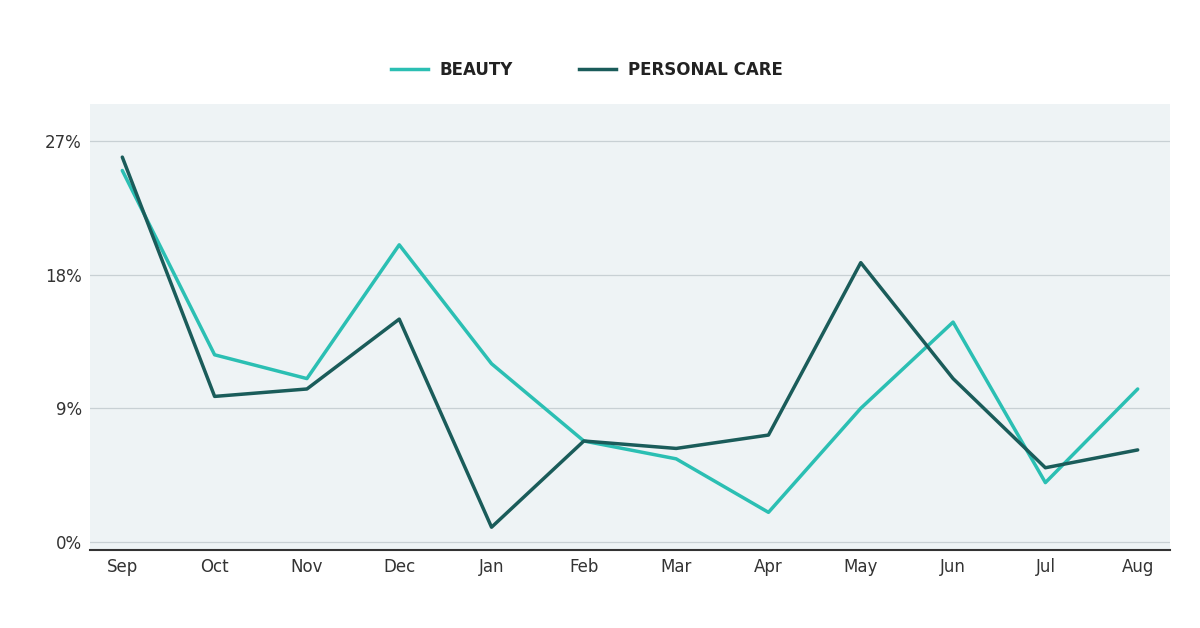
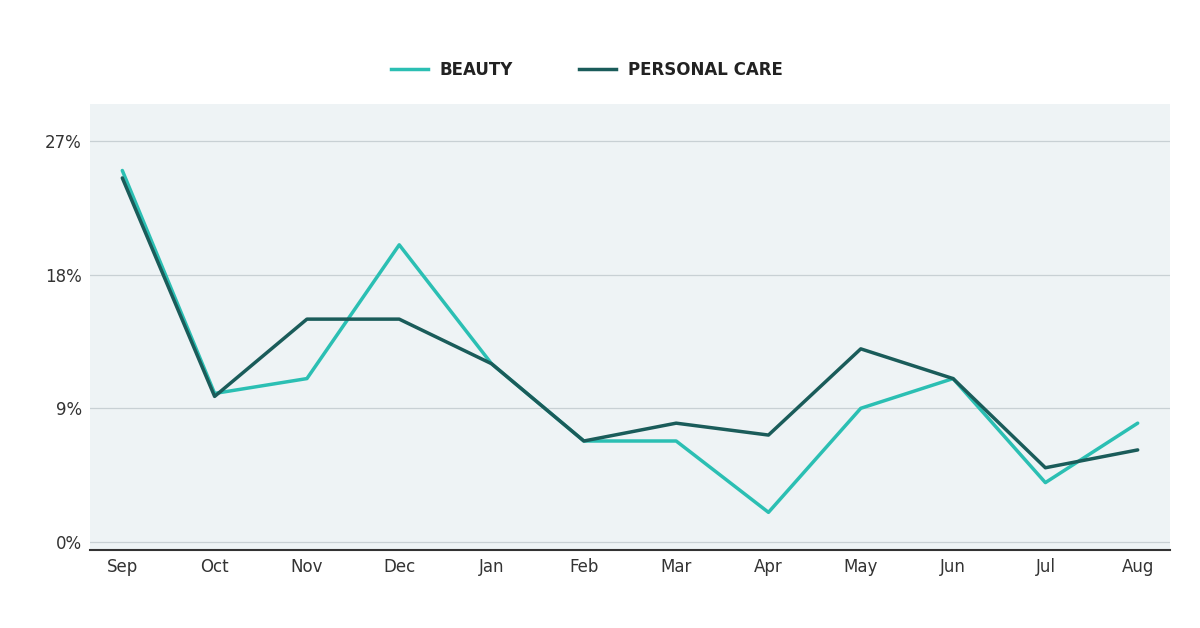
PERSONAL CARE/Sep: 25.9% -> 24.5%
BEAUTY/Oct: 12.6% -> 10.0%
PERSONAL CARE/Nov: 10.3% -> 15.0%
PERSONAL CARE/Jan: 1.0% -> 12.0%
BEAUTY/Mar: 5.6% -> 6.8%
PERSONAL CARE/Mar: 6.3% -> 8.0%
PERSONAL CARE/May: 18.8% -> 13.0%
BEAUTY/Jun: 14.8% -> 11.0%
BEAUTY/Aug: 10.3% -> 8.0%
